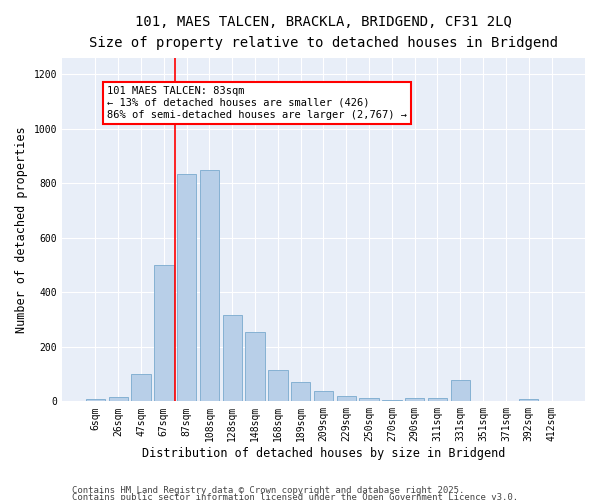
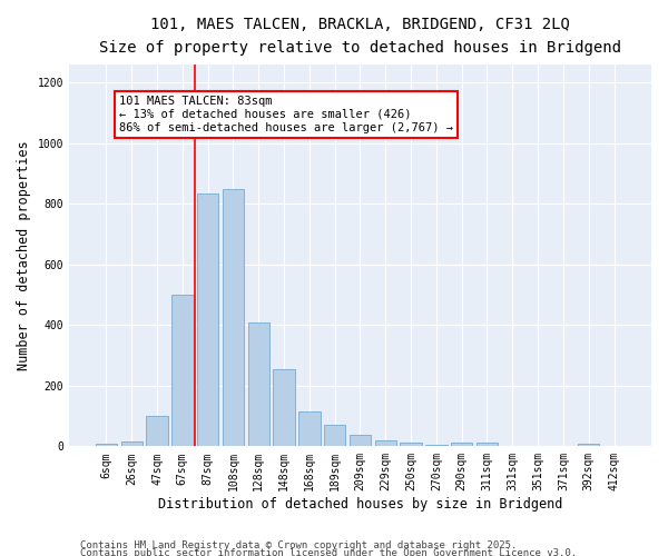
128sqm: 315 -> 410
331sqm: 80 -> 3
